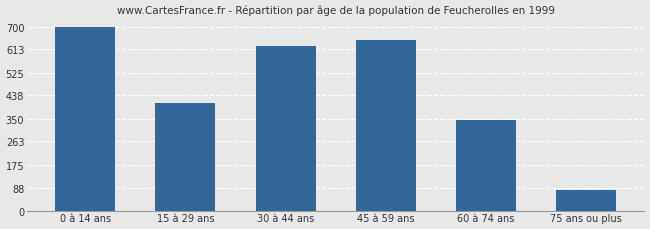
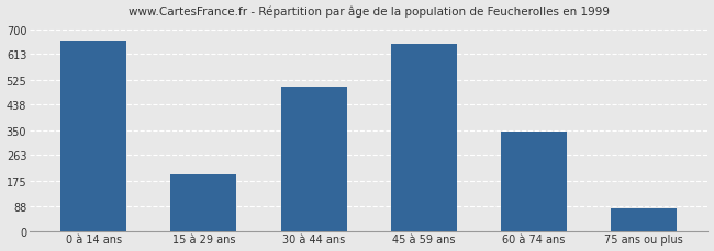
0 à 14 ans: 700 -> 660
15 à 29 ans: 410 -> 195
30 à 44 ans: 625 -> 500
